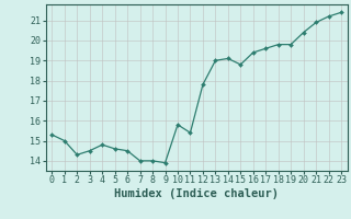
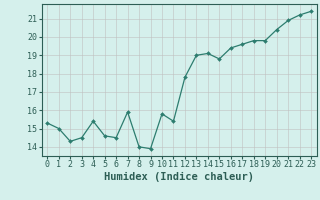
4: 14.8 -> 15.4
7: 14.0 -> 15.9
